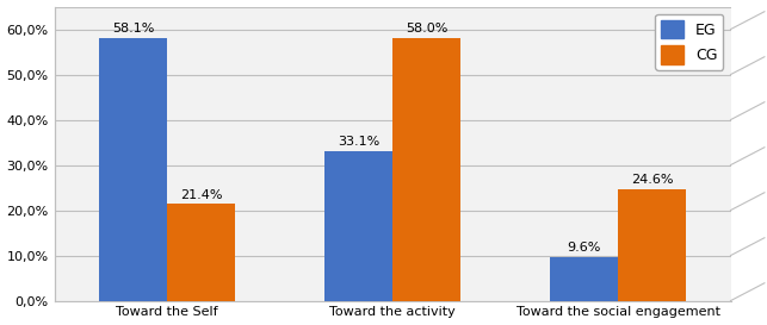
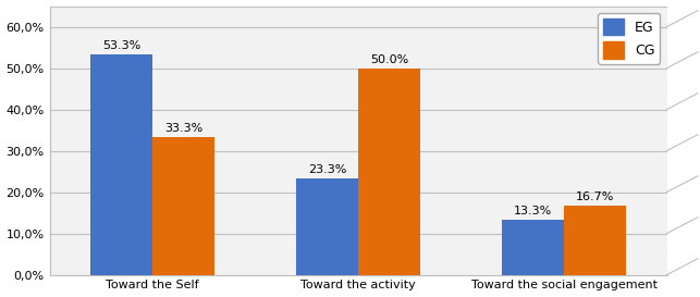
EG/Toward the Self: 58.1% -> 53.3%
CG/Toward the Self: 21.4% -> 33.3%
EG/Toward the activity: 33.1% -> 23.3%
CG/Toward the activity: 58.0% -> 50.0%
EG/Toward the social engagement: 9.6% -> 13.3%
CG/Toward the social engagement: 24.6% -> 16.7%
